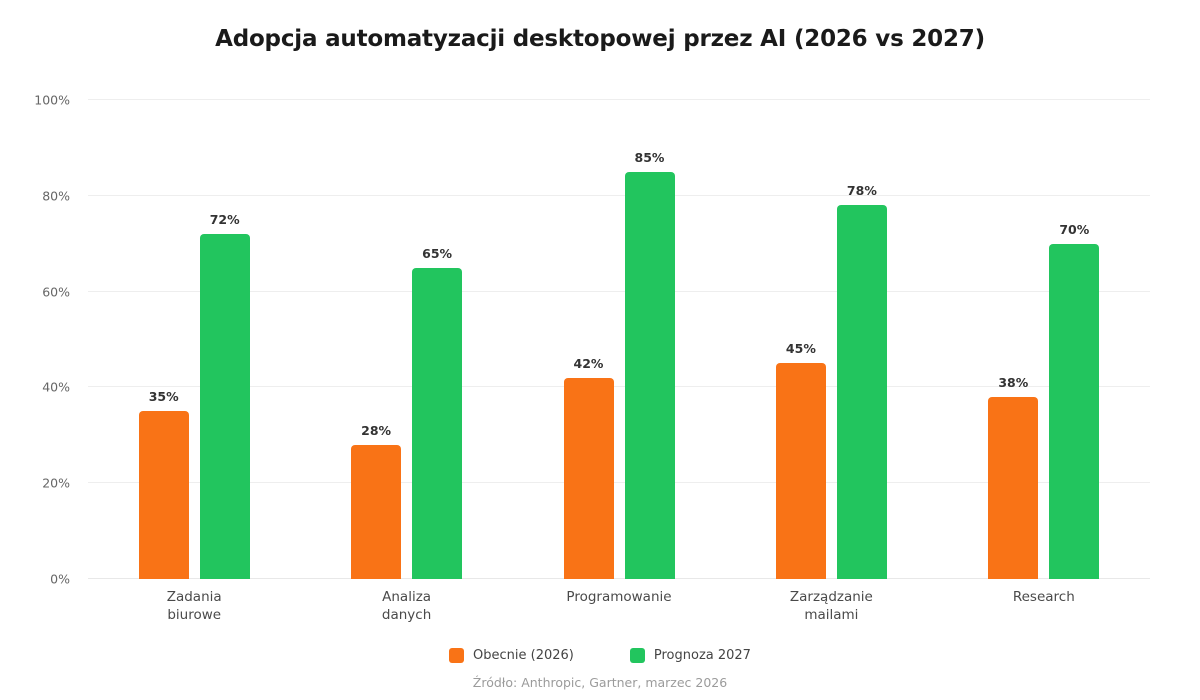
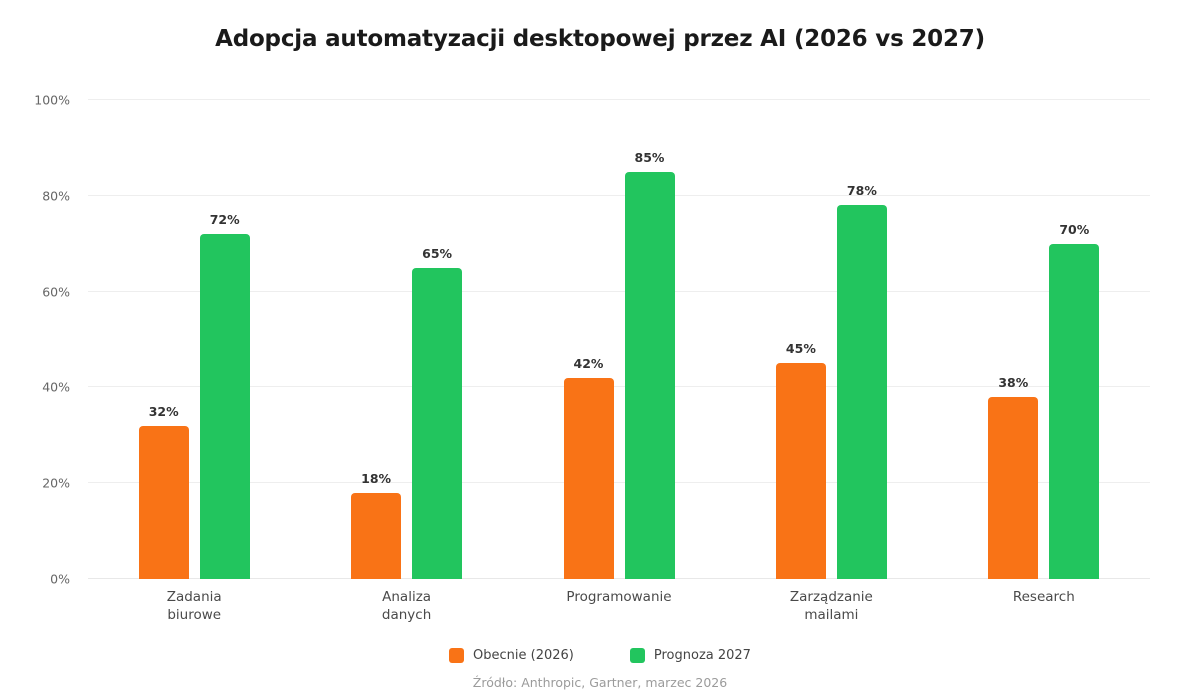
Obecnie (2026)/Zadania biurowe: 35% -> 32%
Obecnie (2026)/Analiza danych: 28% -> 18%
